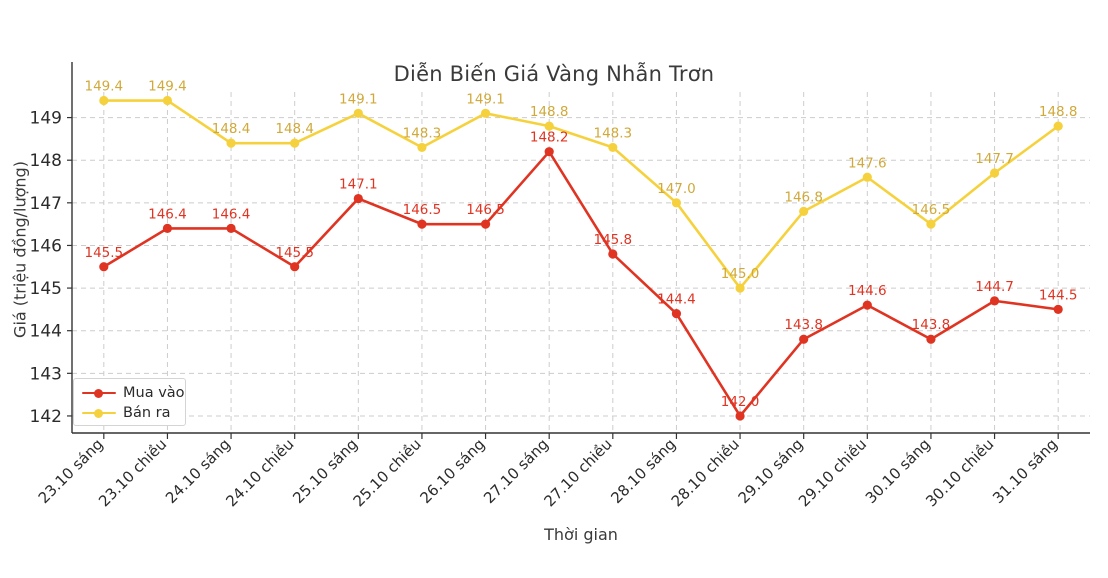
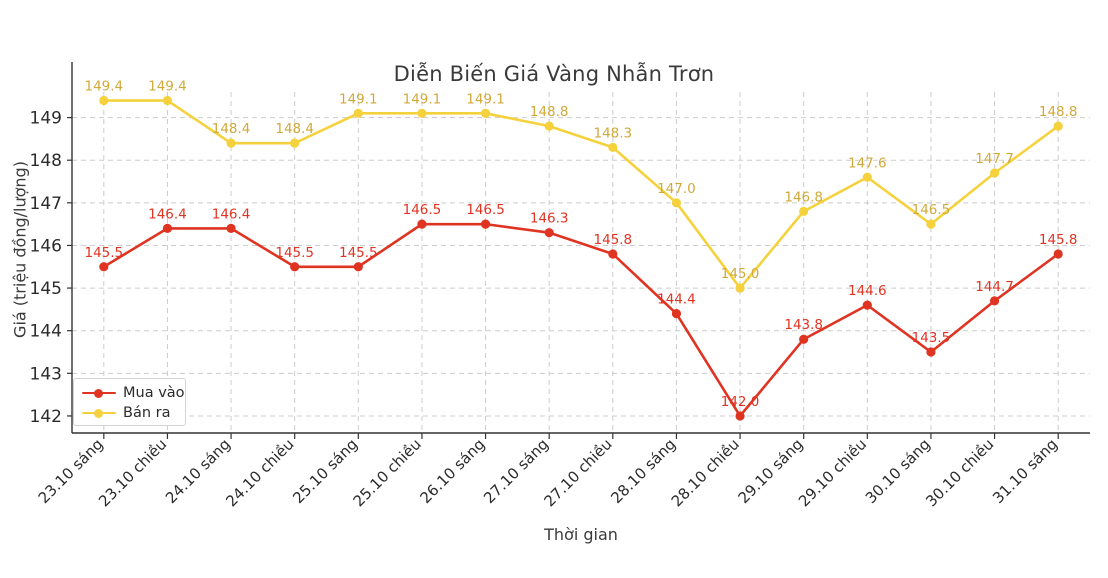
Mua vào/25.10 sáng: 147.1 -> 145.5
Bán ra/25.10 chiều: 148.3 -> 149.1
Mua vào/27.10 sáng: 148.2 -> 146.3
Mua vào/30.10 sáng: 143.8 -> 143.5
Mua vào/31.10 sáng: 144.5 -> 145.8
